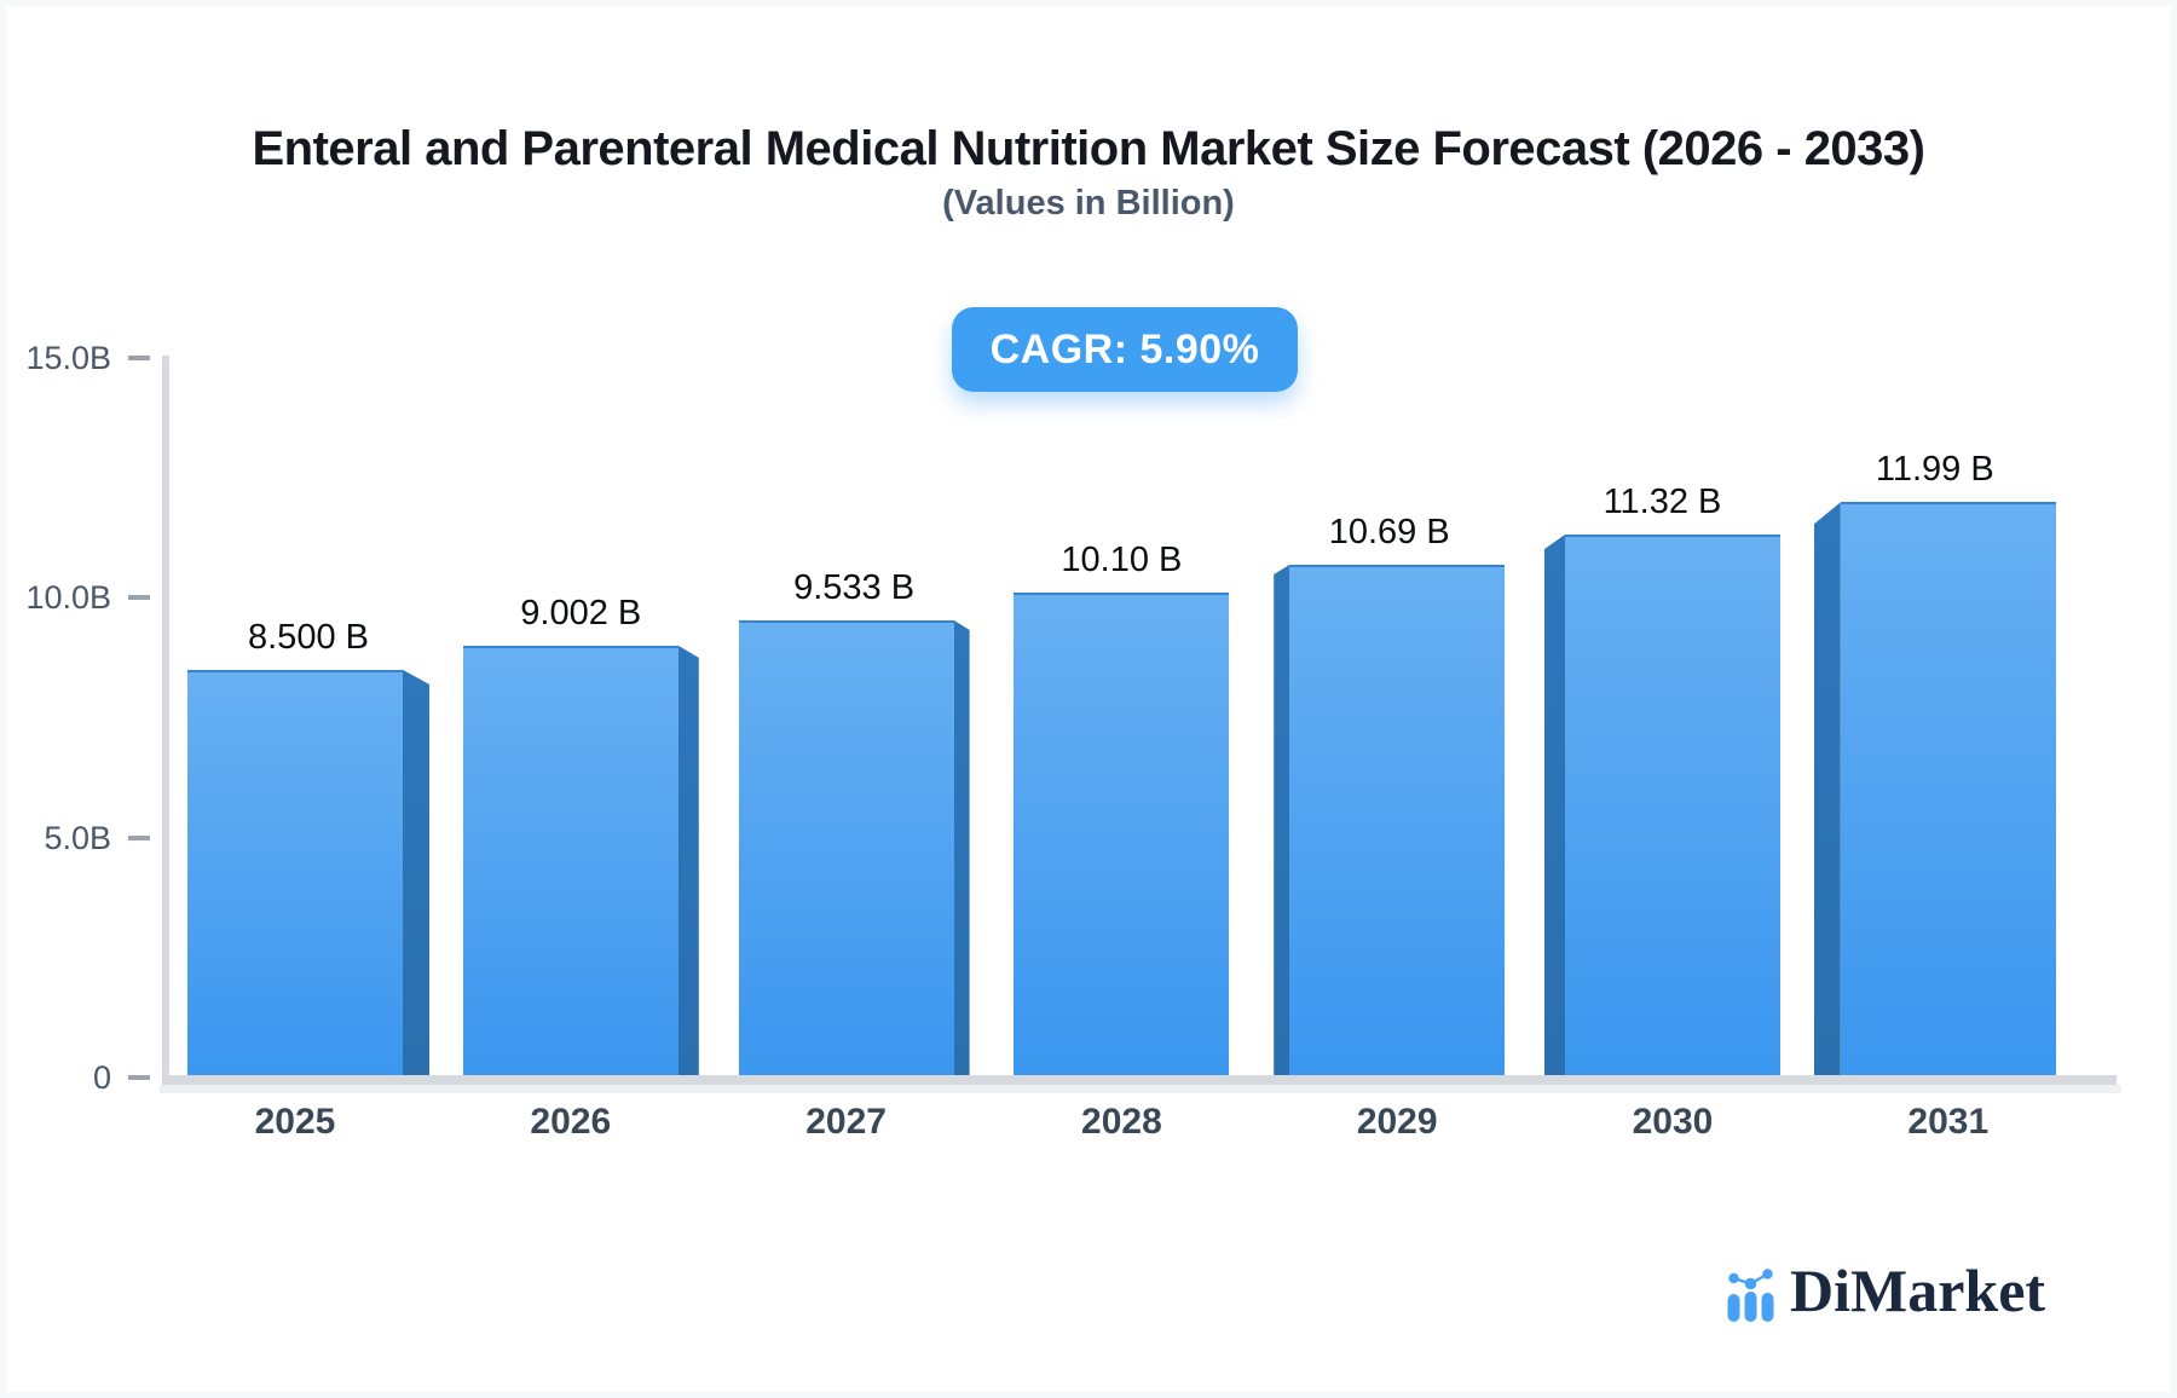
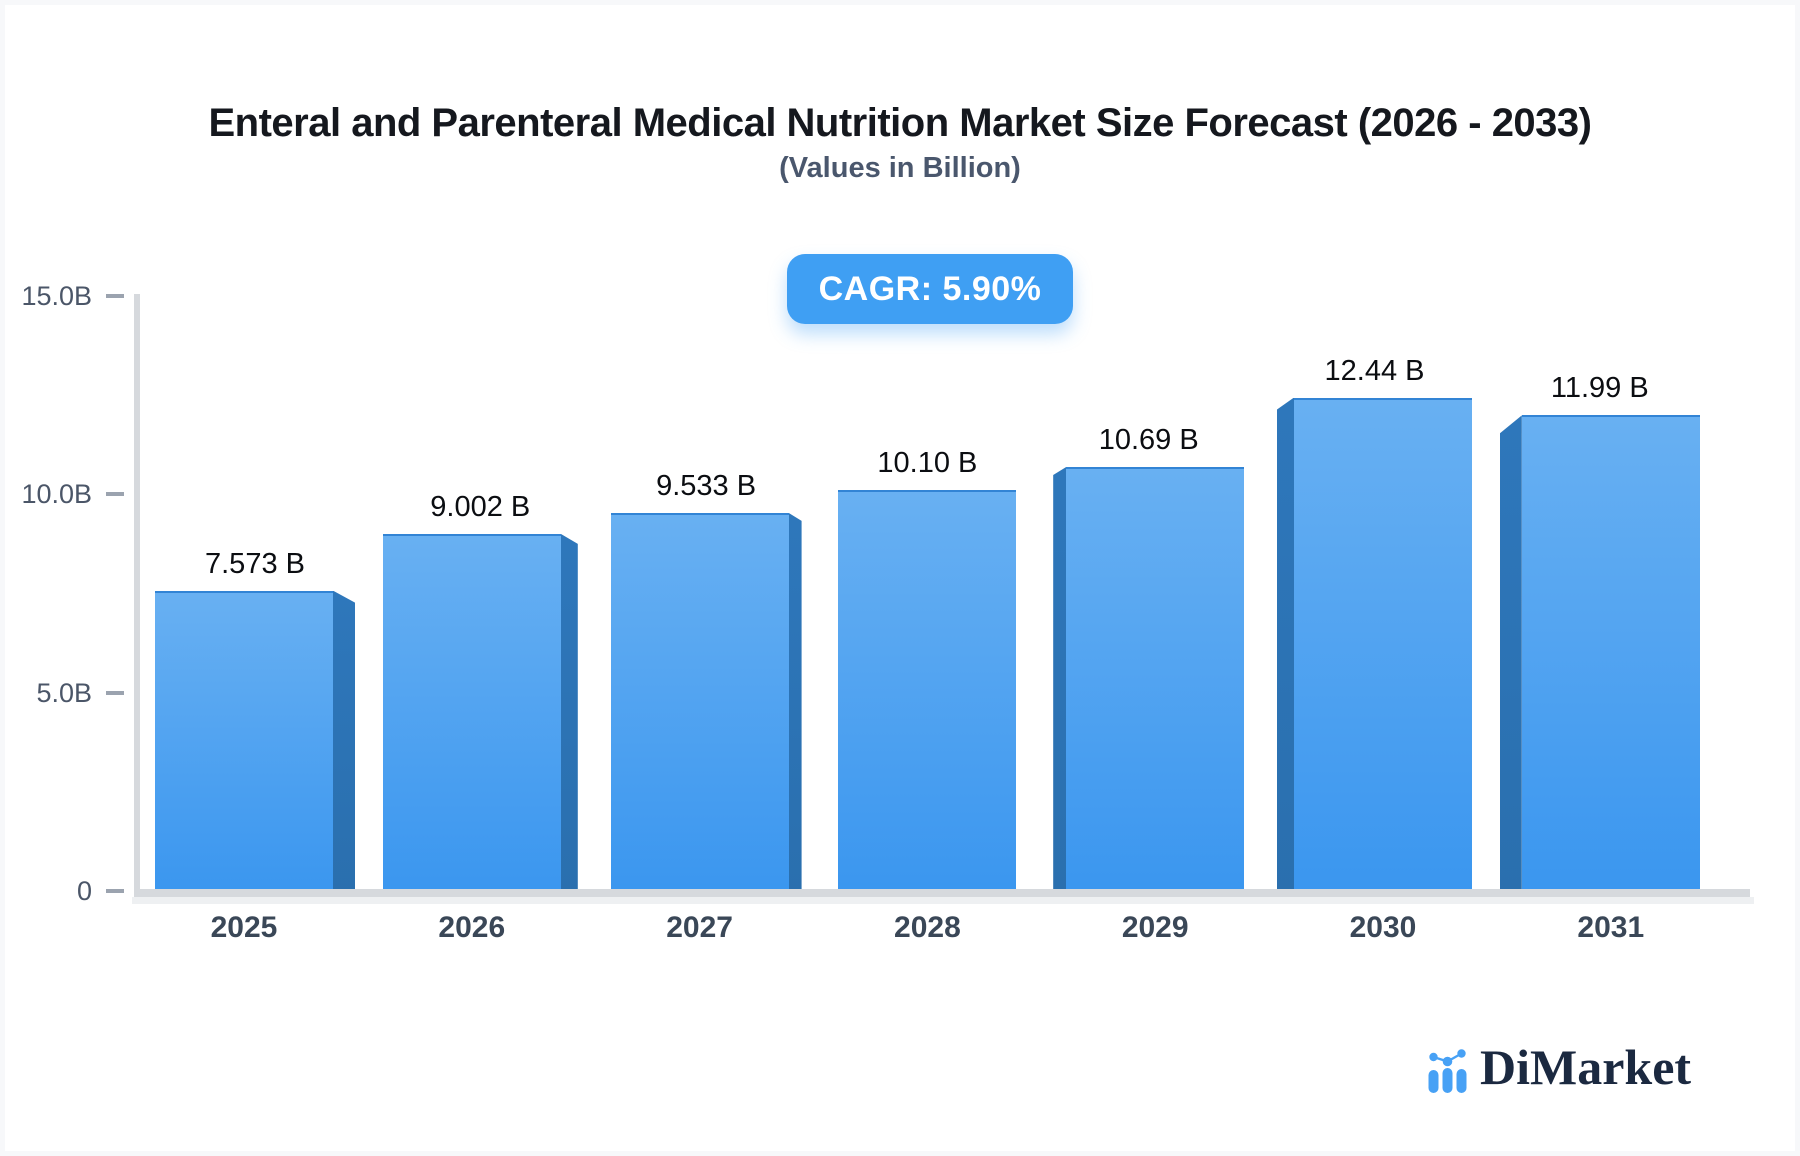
2025: 8.500 -> 7.573
2030: 11.32 -> 12.44
